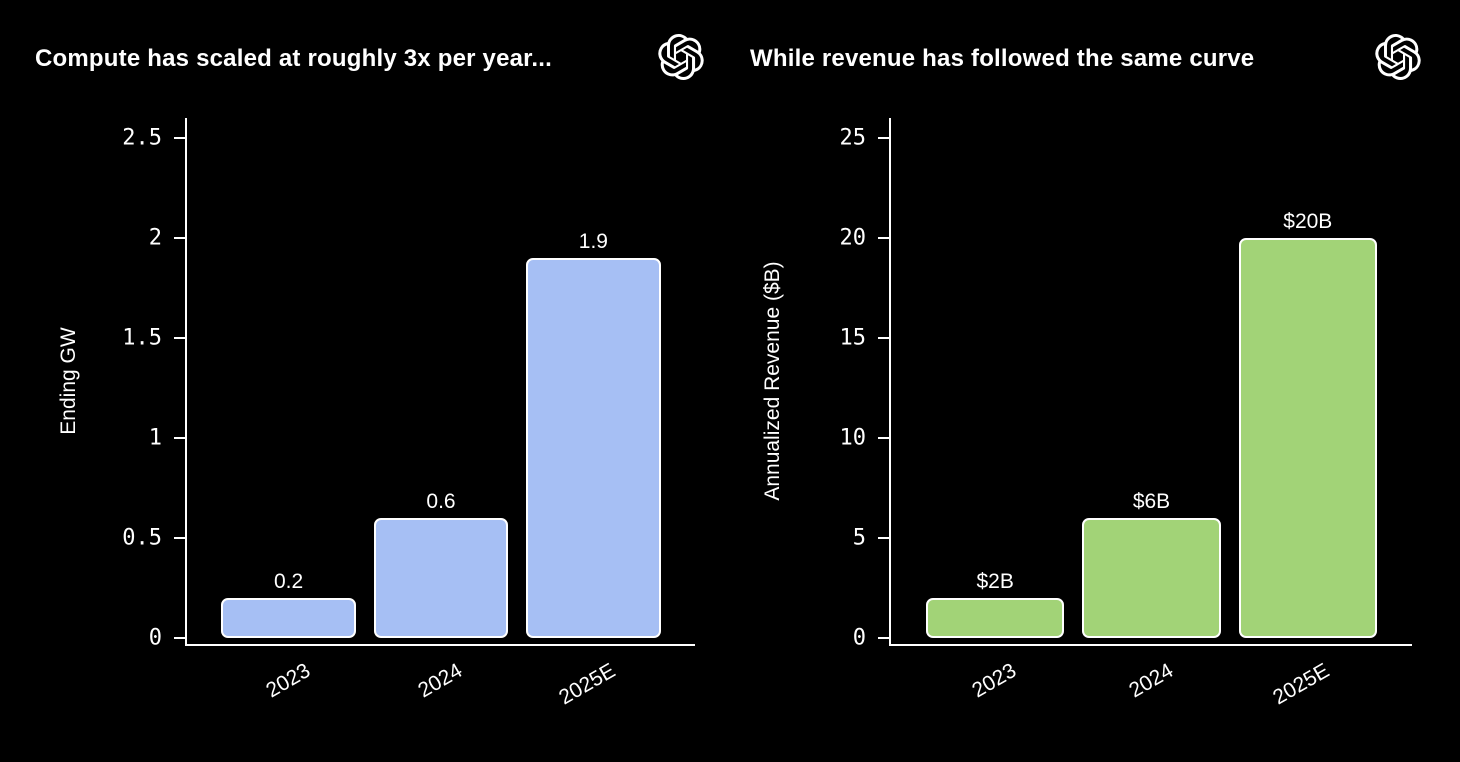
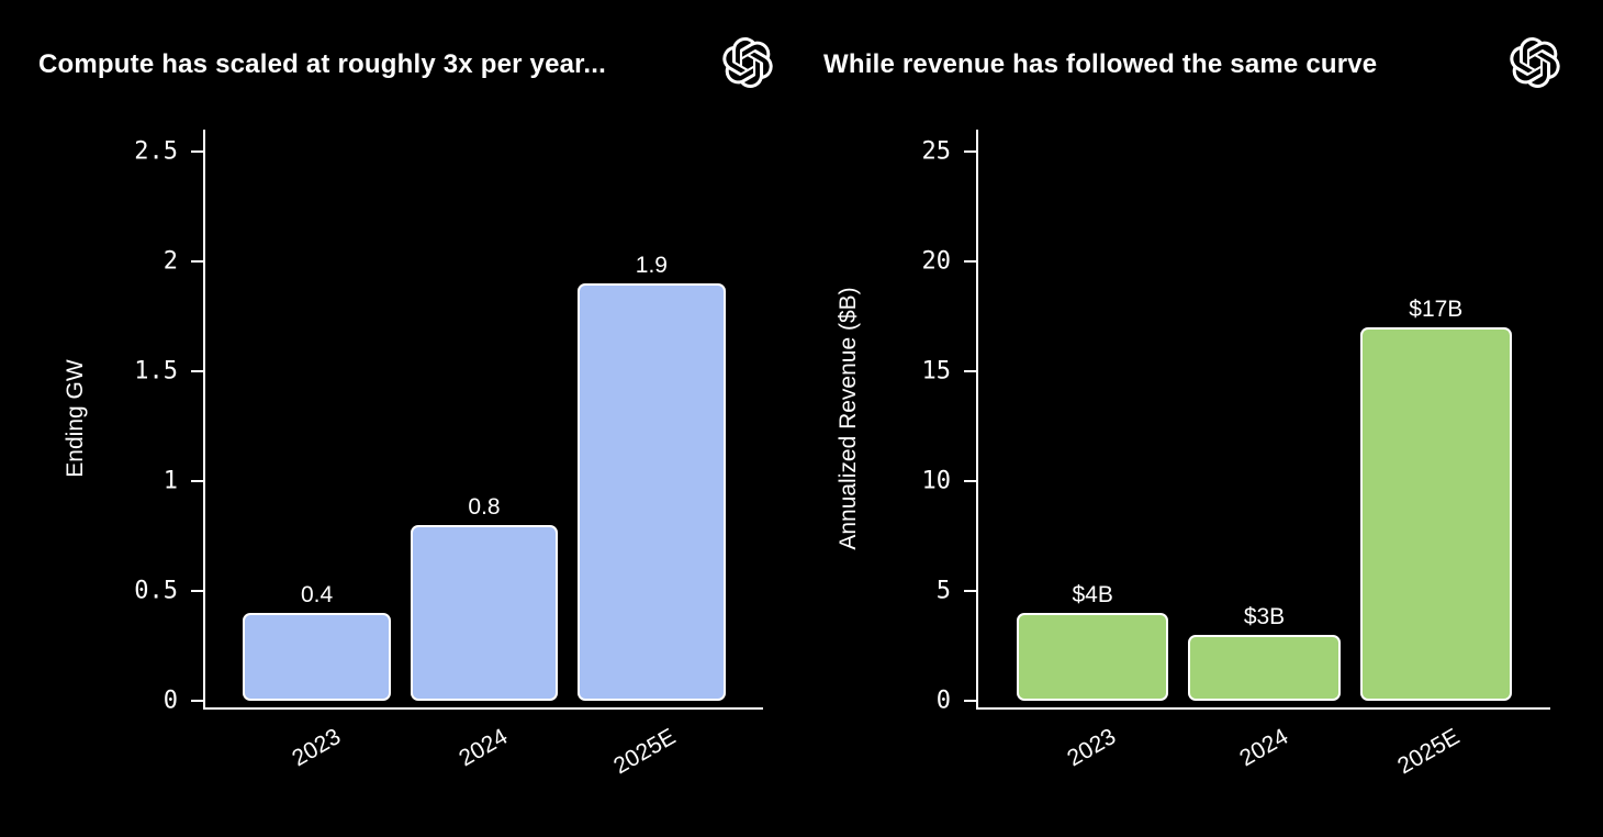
Compute has scaled at roughly 3x per year.../2023: 0.2 -> 0.4
Compute has scaled at roughly 3x per year.../2024: 0.6 -> 0.8
While revenue has followed the same curve/2023: $2B -> $4B
While revenue has followed the same curve/2024: $6B -> $3B
While revenue has followed the same curve/2025E: $20B -> $17B
